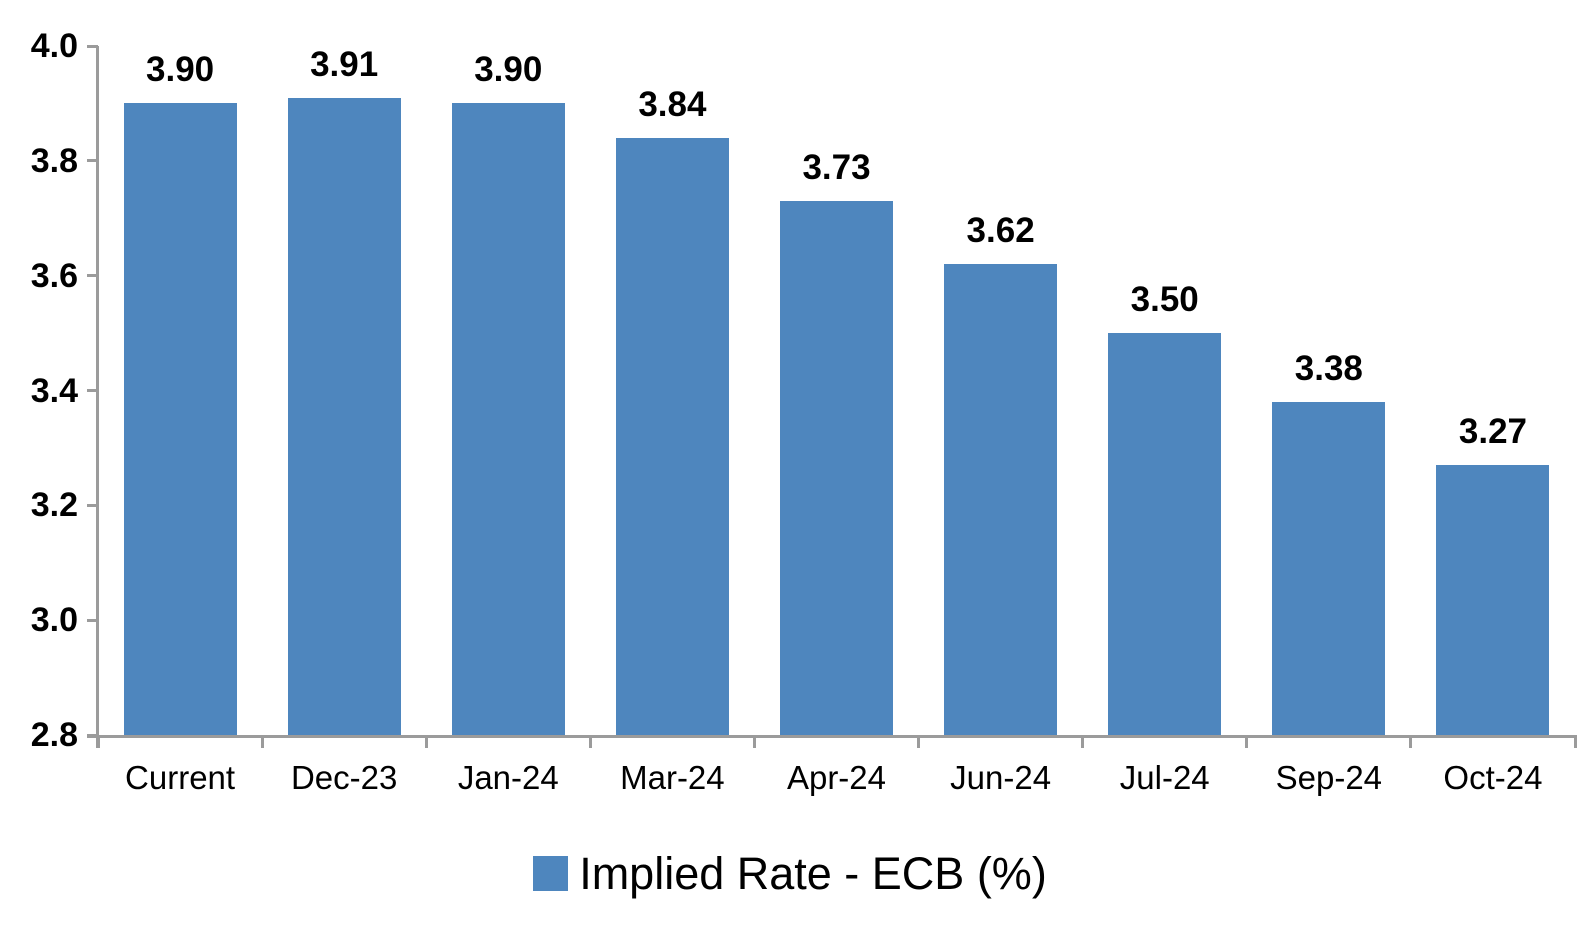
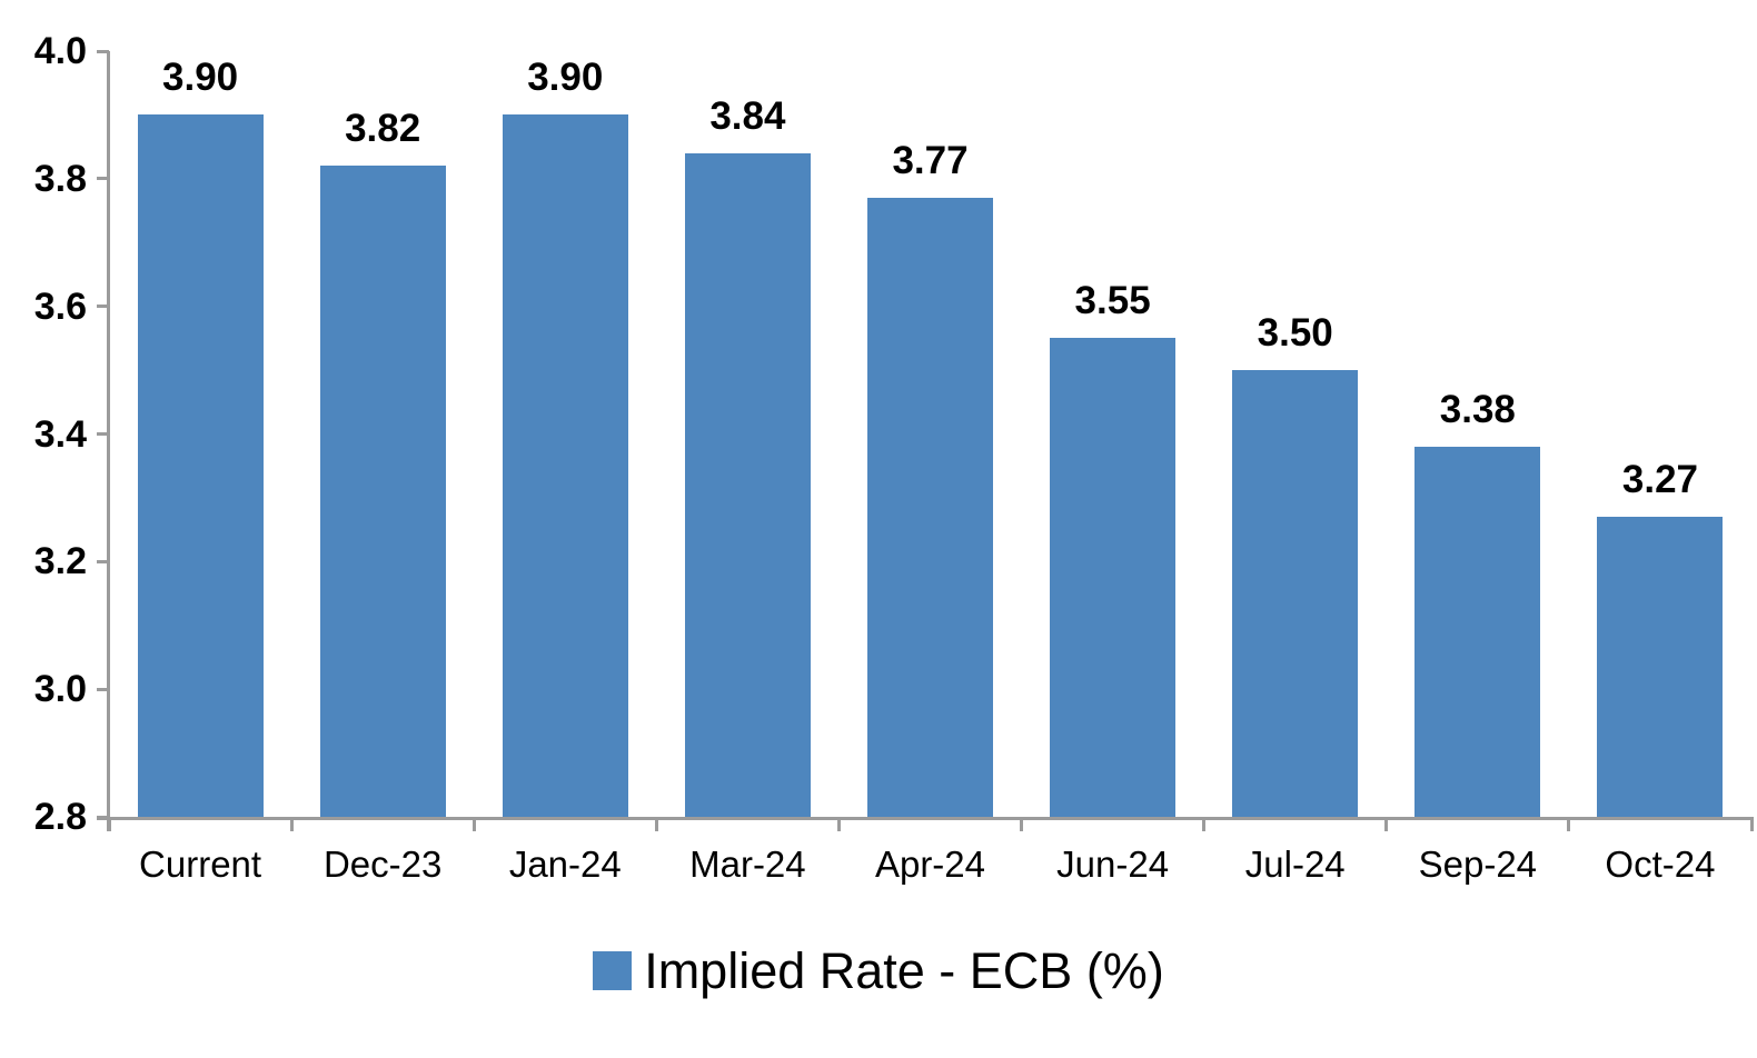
Dec-23: 3.91 -> 3.82
Apr-24: 3.73 -> 3.77
Jun-24: 3.62 -> 3.55
